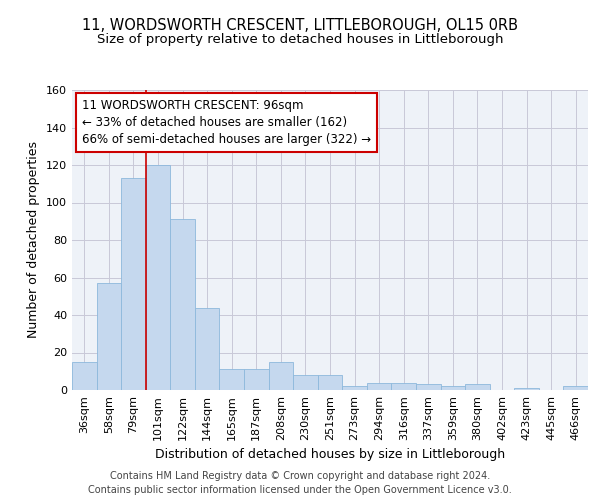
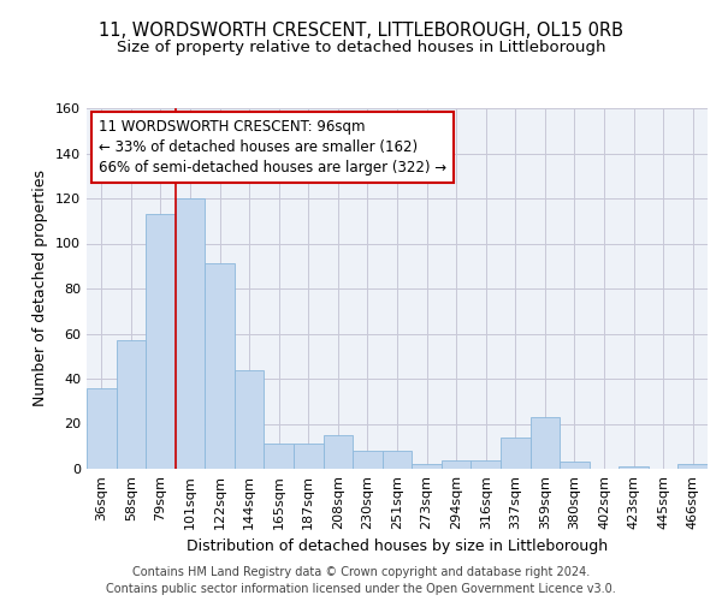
36sqm: 15 -> 36
337sqm: 3 -> 14
359sqm: 2 -> 23
